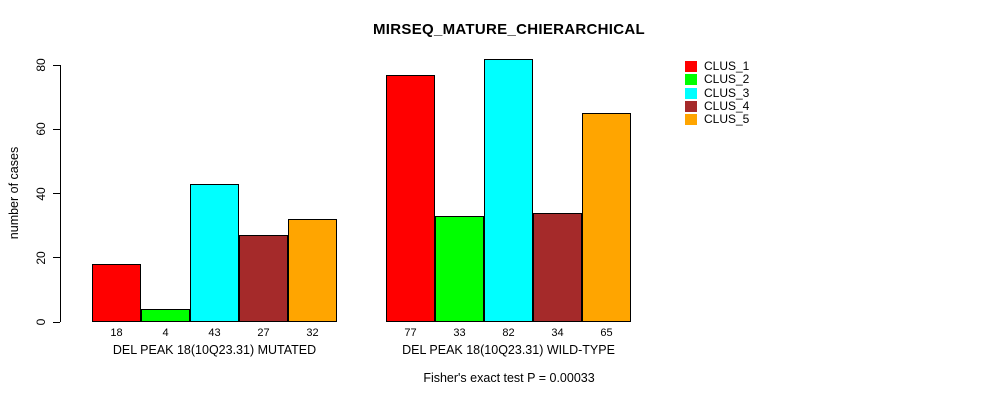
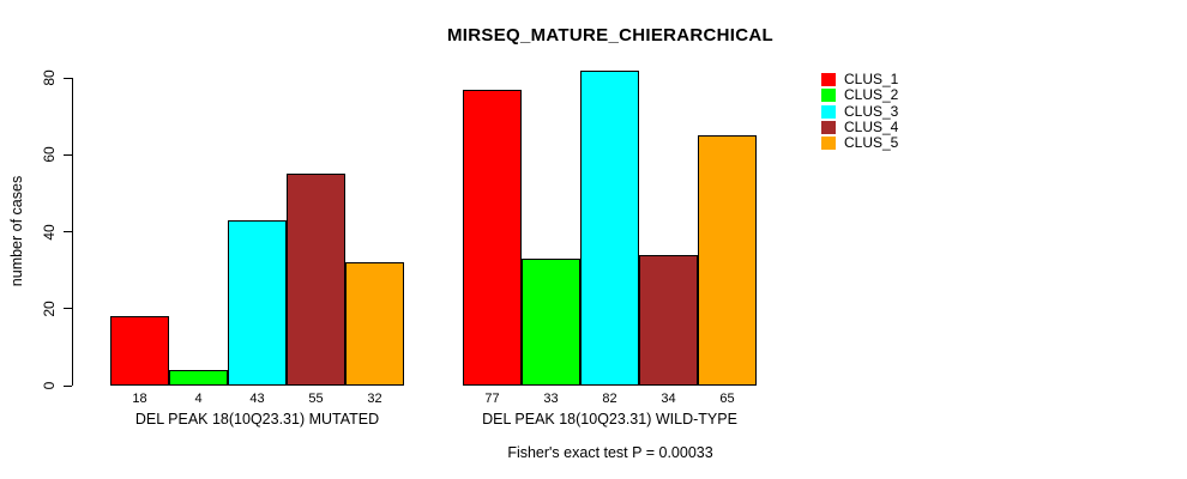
CLUS_4/DEL PEAK 18(10Q23.31) MUTATED: 27 -> 55
